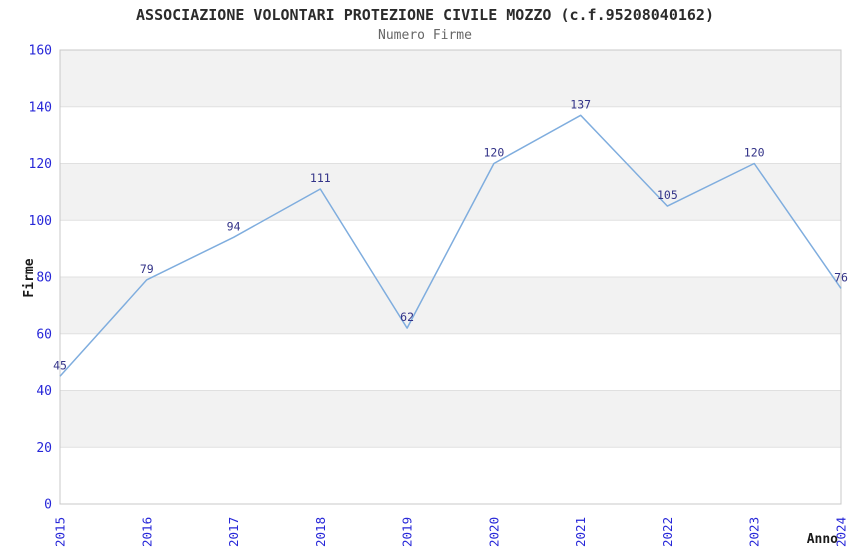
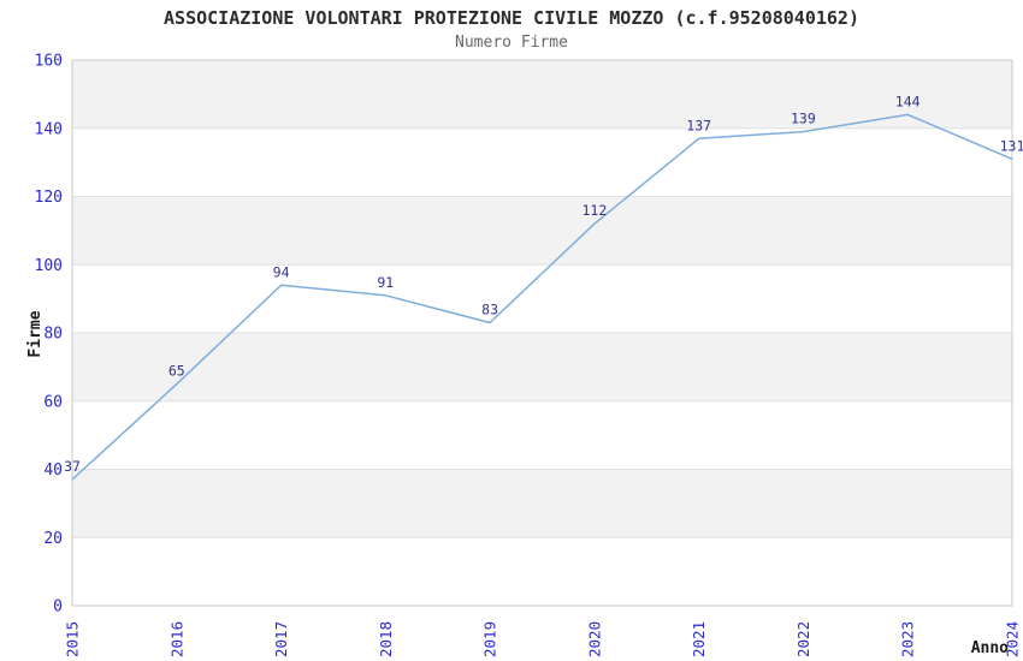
2015: 45 -> 37
2016: 79 -> 65
2018: 111 -> 91
2019: 62 -> 83
2020: 120 -> 112
2022: 105 -> 139
2023: 120 -> 144
2024: 76 -> 131
